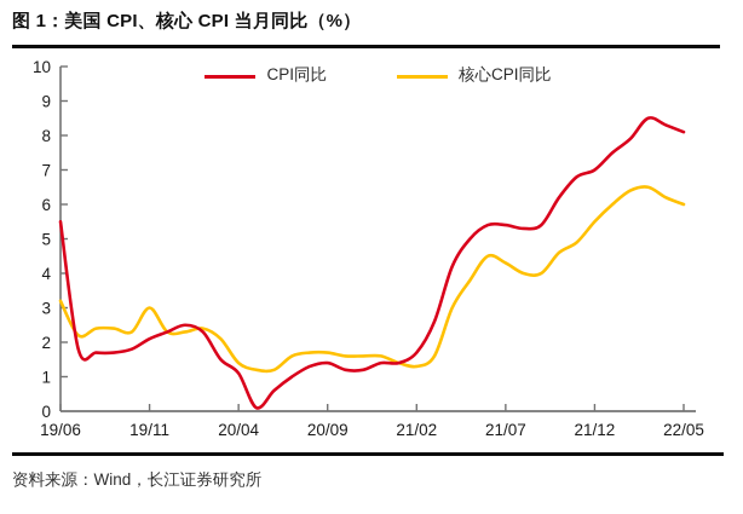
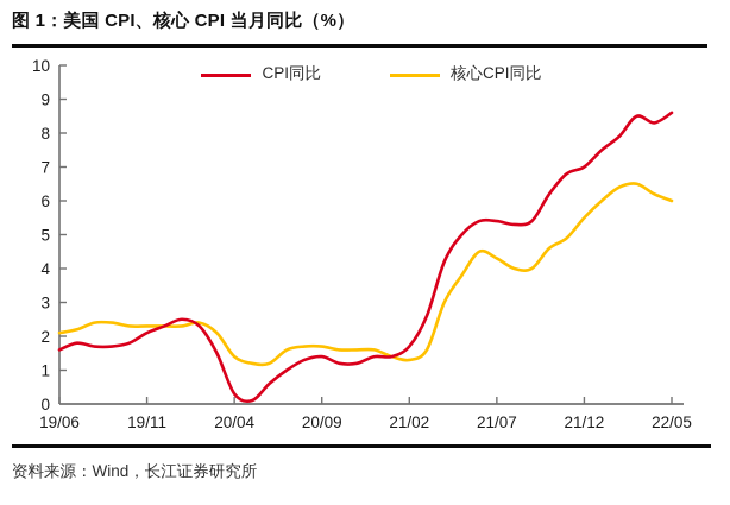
CPI同比/19/06: 5.5 -> 1.6
核心CPI同比/19/06: 3.2 -> 2.1
核心CPI同比/19/11: 3.0 -> 2.3
CPI同比/20/04: 1.1 -> 0.3
CPI同比/22/05: 8.1 -> 8.6
